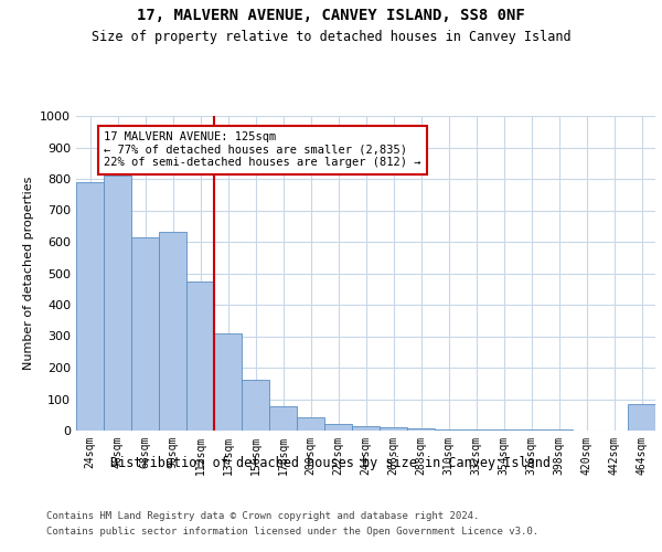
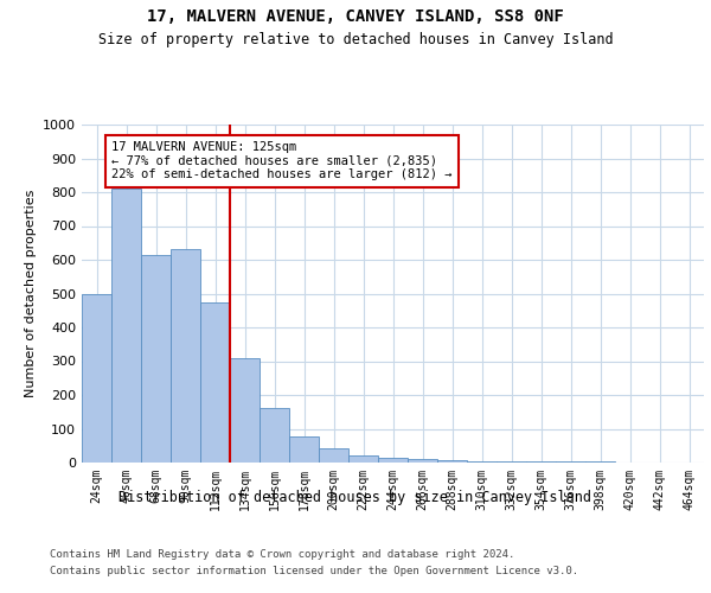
24sqm: 790 -> 500
464sqm: 85 -> 1
